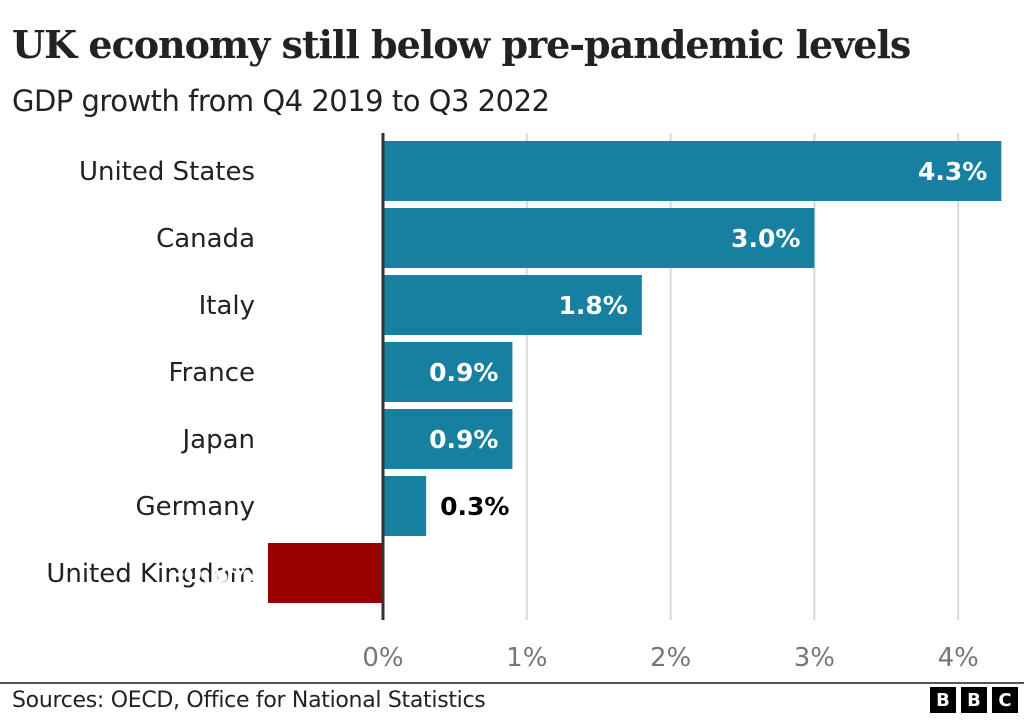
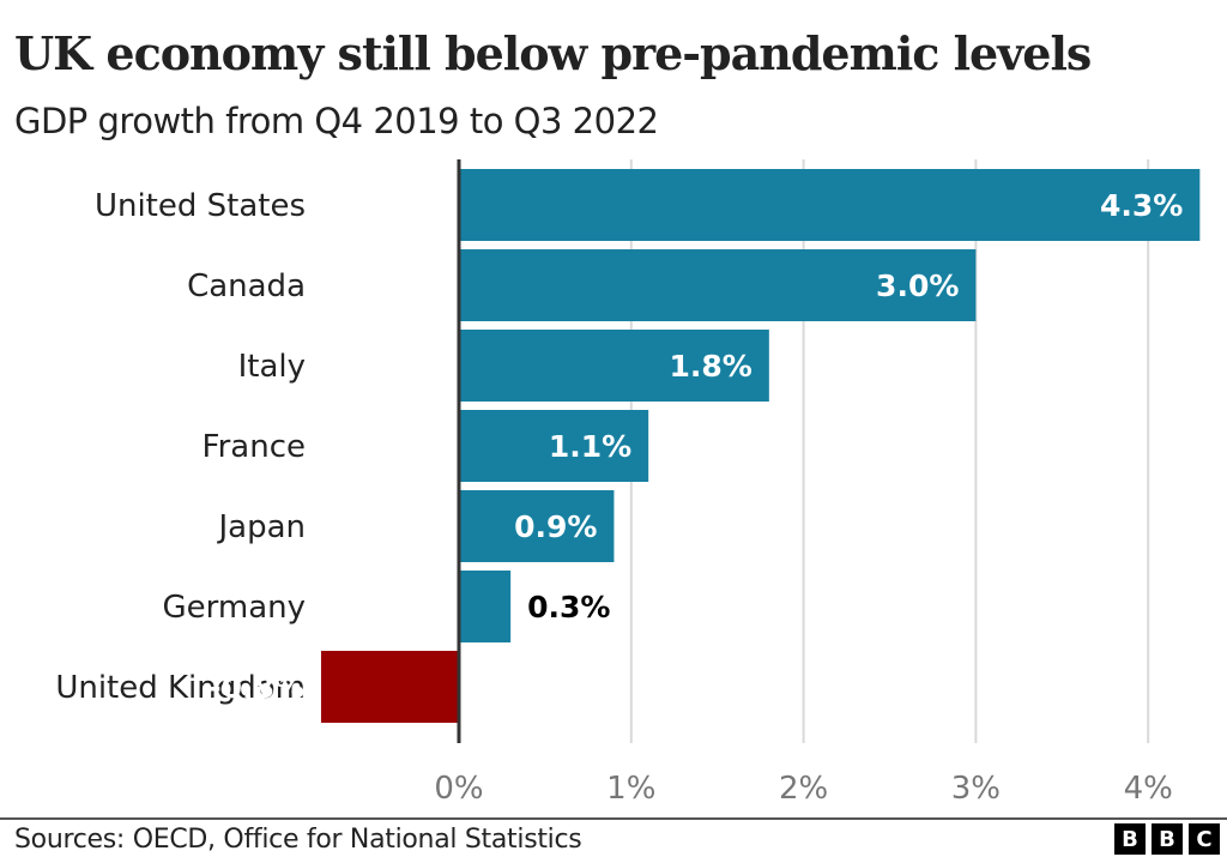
France: 0.9% -> 1.1%
